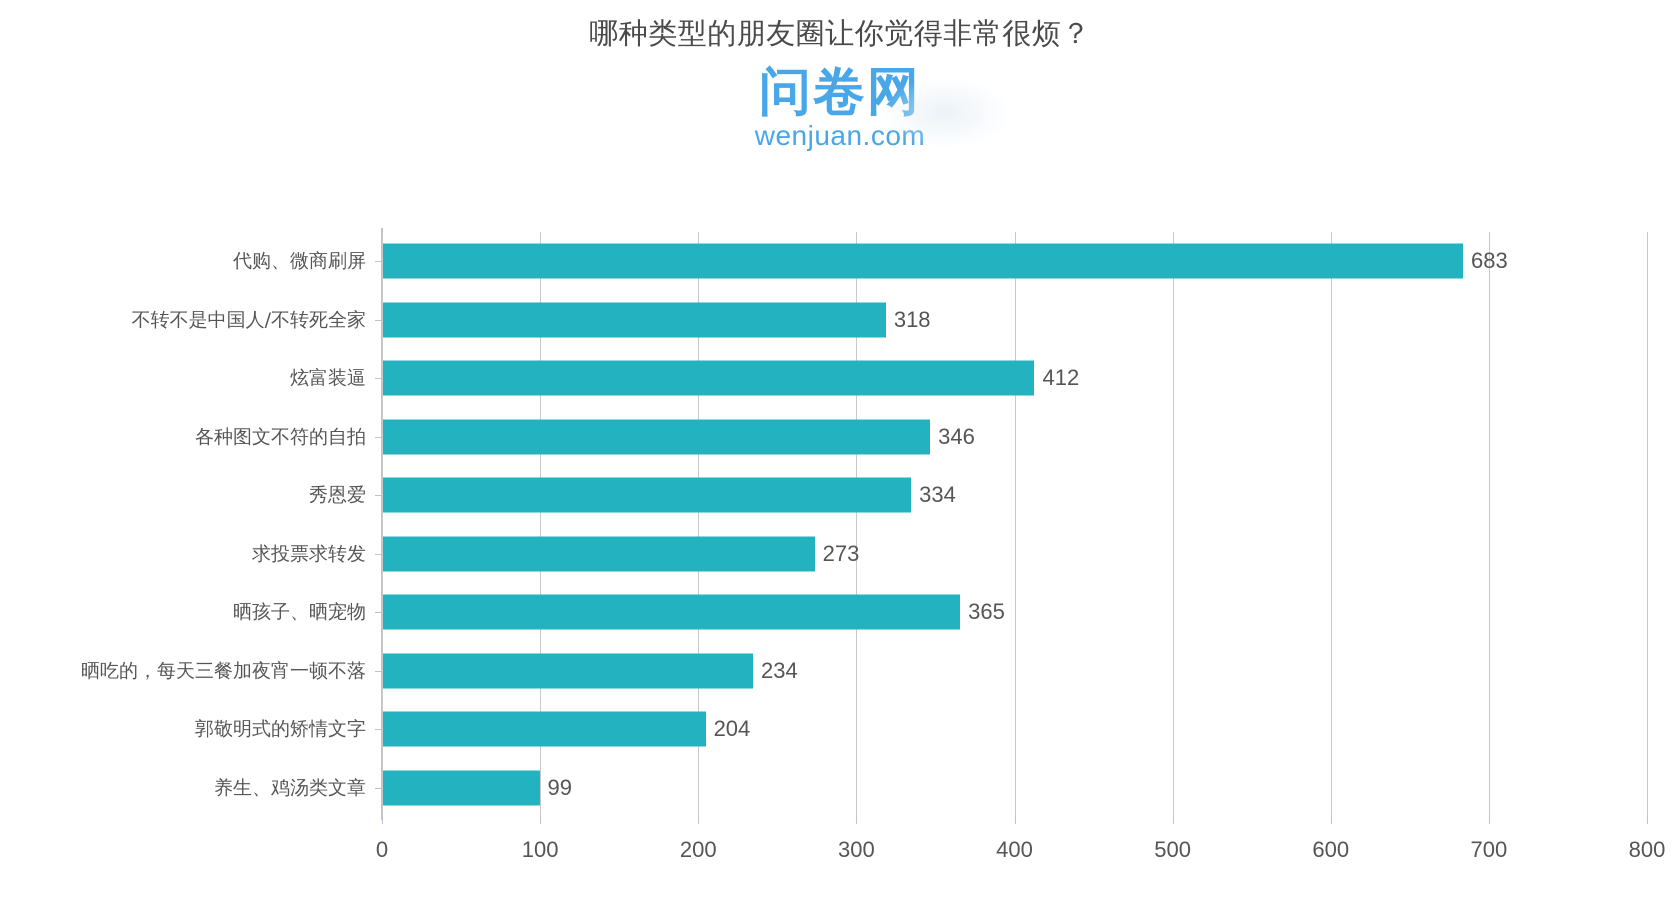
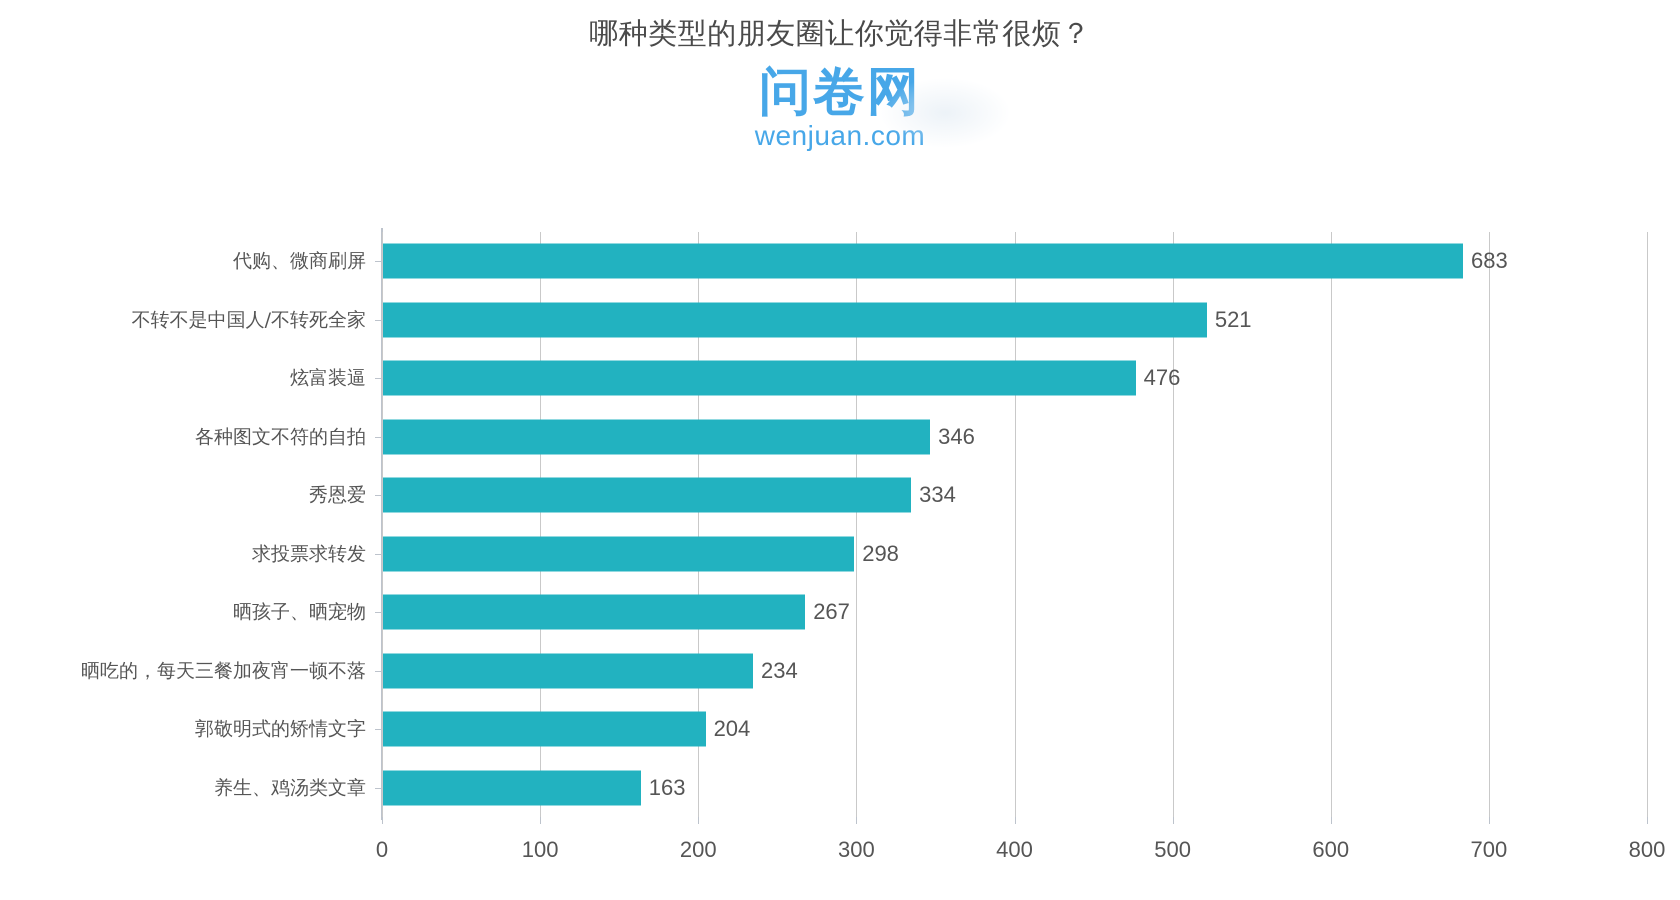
不转不是中国人/不转死全家: 318 -> 521
炫富装逼: 412 -> 476
求投票求转发: 273 -> 298
晒孩子、晒宠物: 365 -> 267
养生、鸡汤类文章: 99 -> 163
